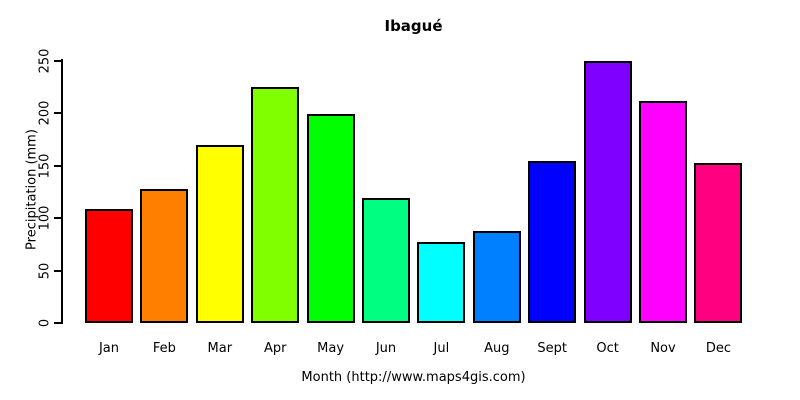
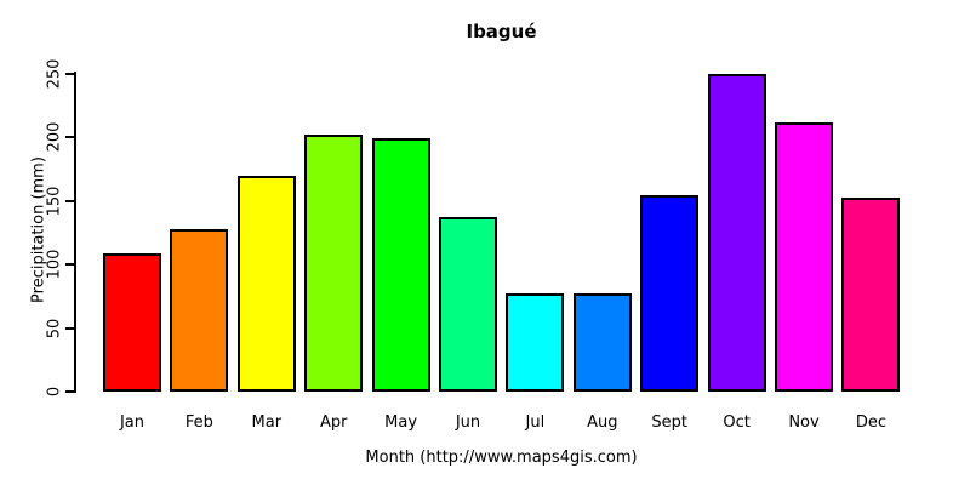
Apr: 225 -> 202
Jun: 119 -> 137
Aug: 88 -> 77
